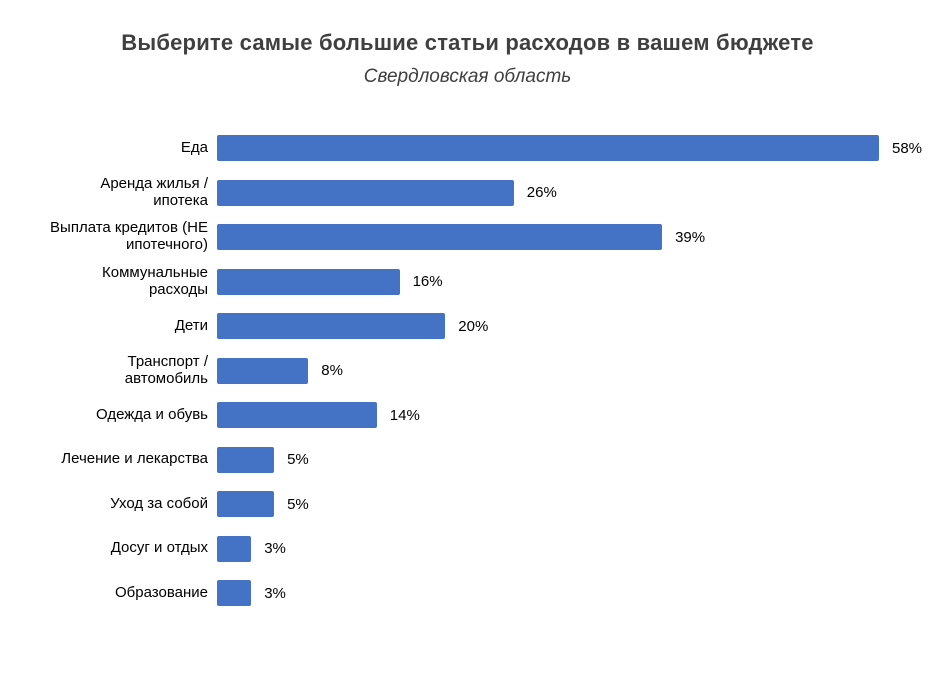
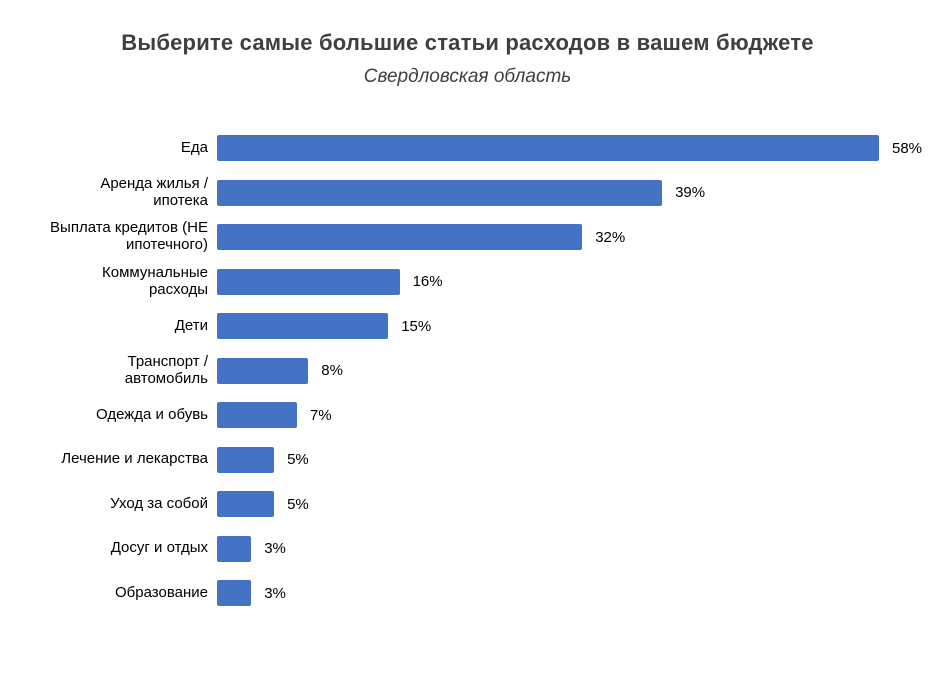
Аренда жилья / ипотека: 26% -> 39%
Выплата кредитов (НЕ ипотечного): 39% -> 32%
Дети: 20% -> 15%
Одежда и обувь: 14% -> 7%
